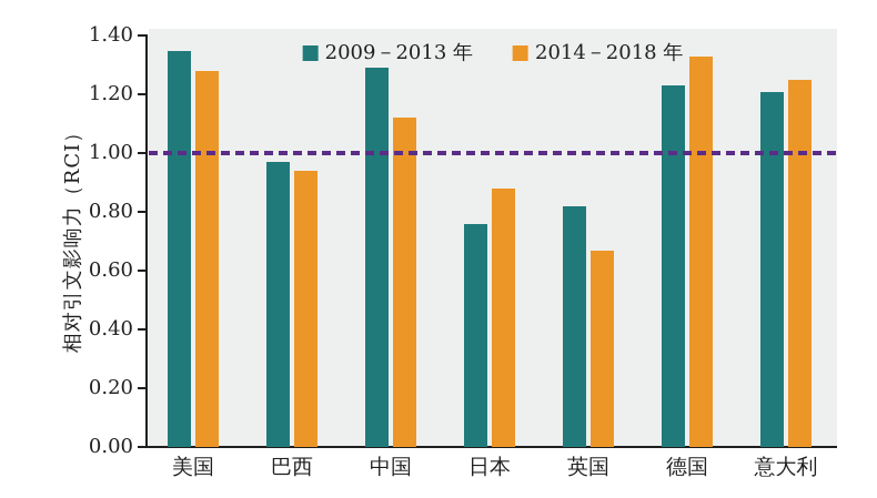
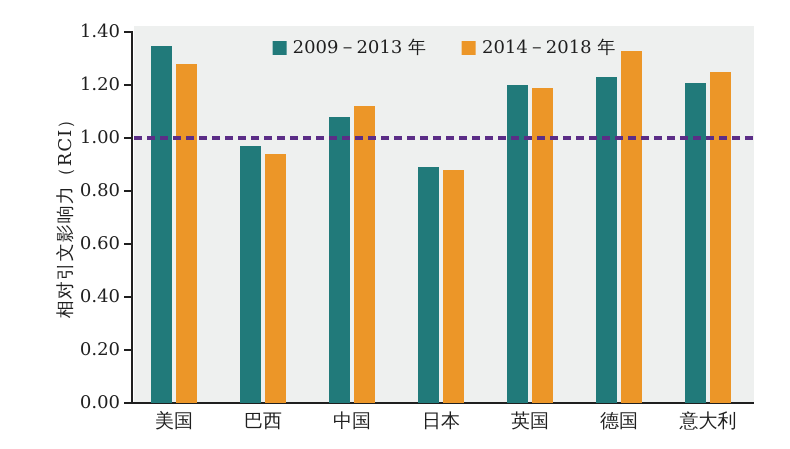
2009－2013 年/中国: 1.29 -> 1.08
2009－2013 年/日本: 0.76 -> 0.89
2009－2013 年/英国: 0.82 -> 1.20
2014－2018 年/英国: 0.67 -> 1.19
